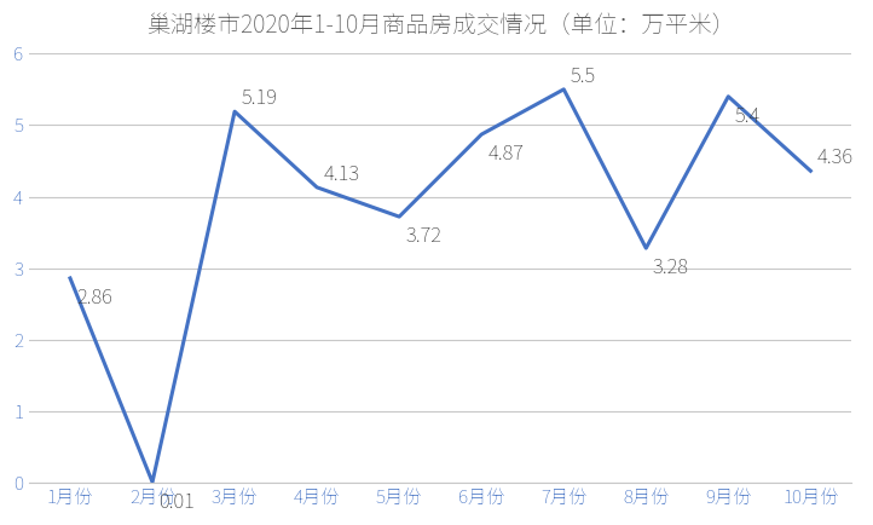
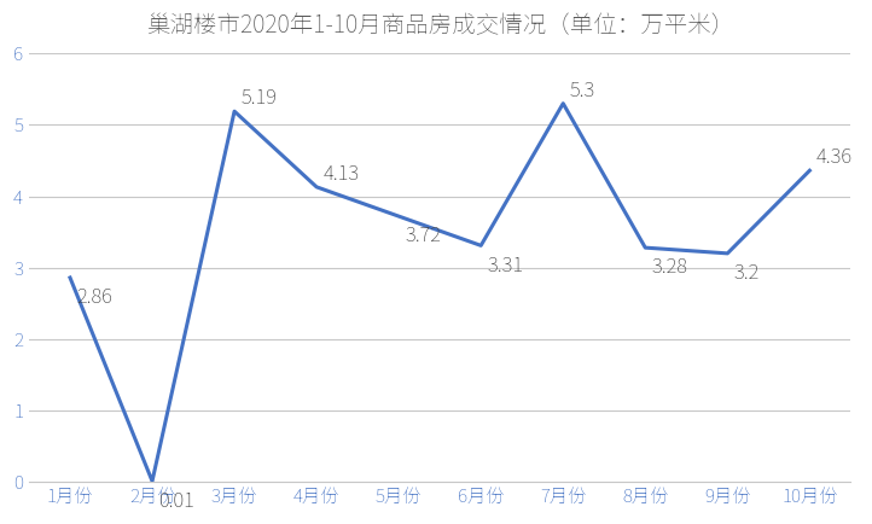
6月份: 4.87 -> 3.31
7月份: 5.5 -> 5.3
9月份: 5.4 -> 3.2
